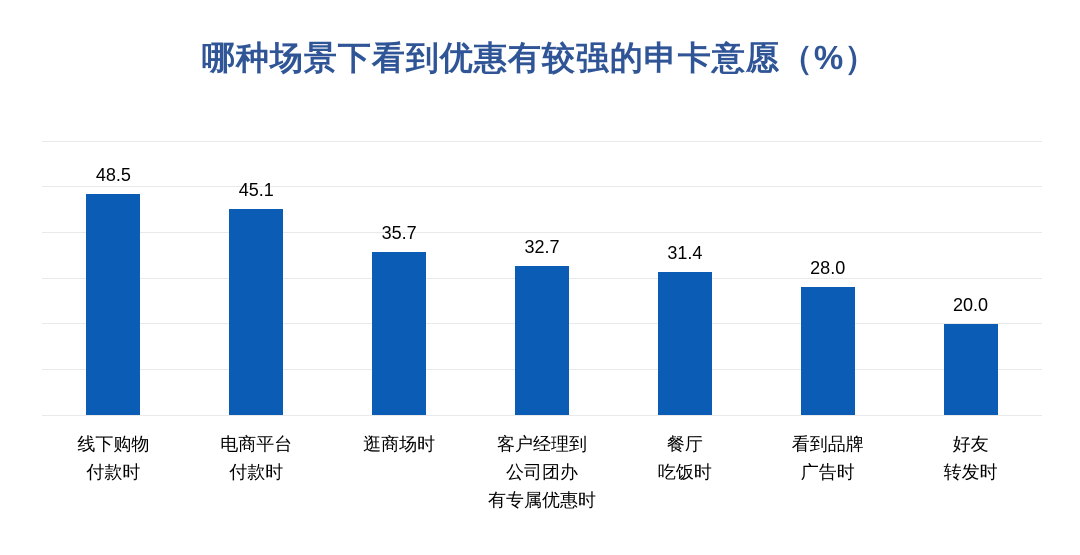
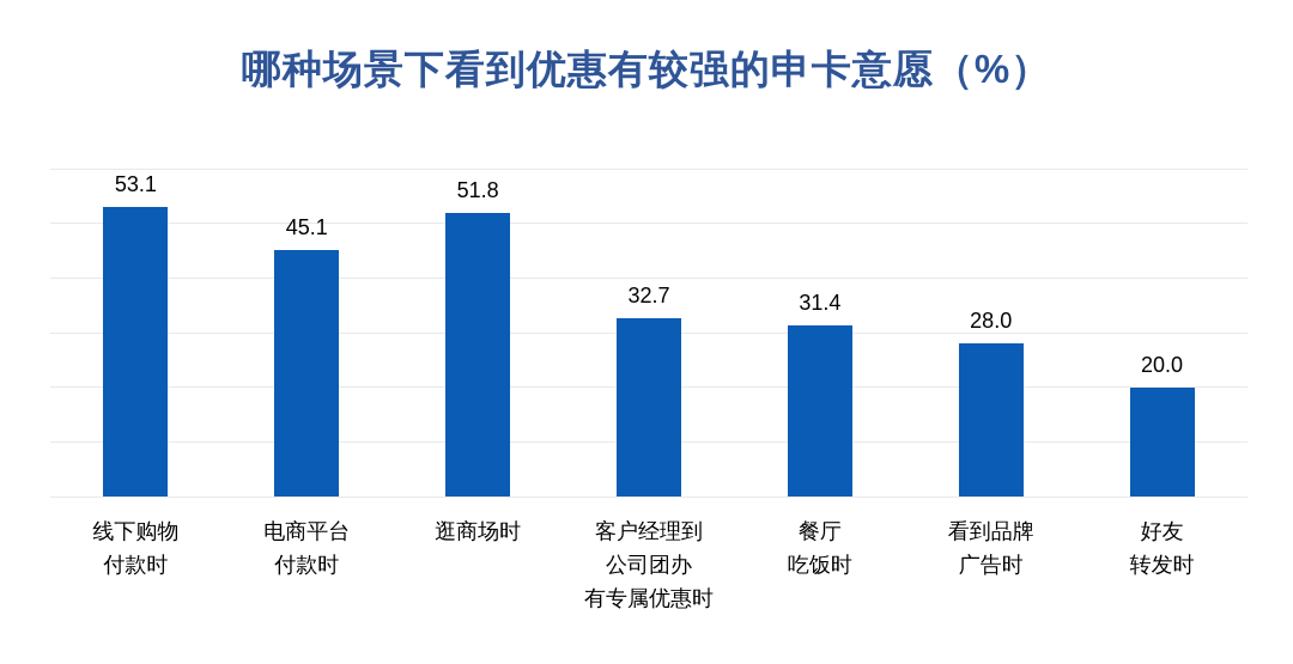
线下购物 付款时: 48.5 -> 53.1
逛商场时: 35.7 -> 51.8
